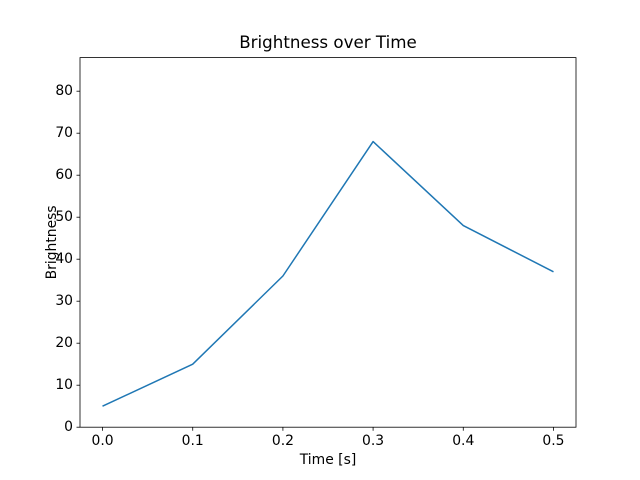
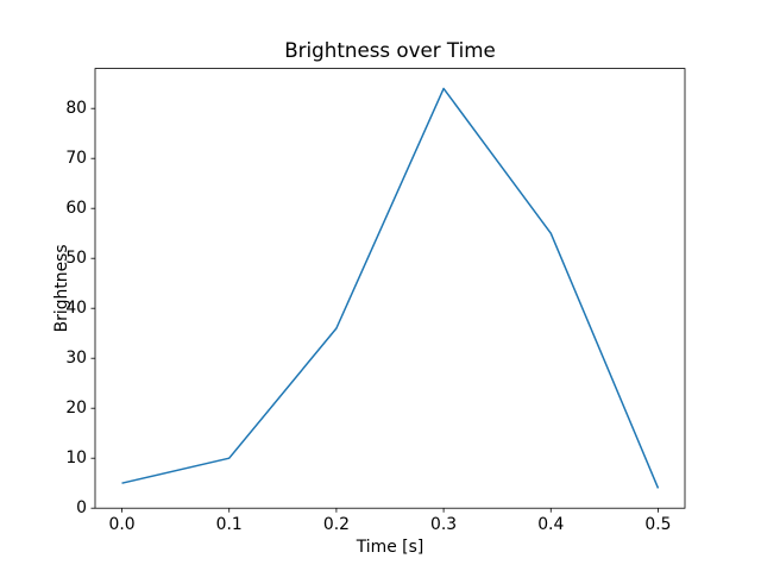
0.1: 15 -> 10
0.3: 68 -> 84
0.4: 48 -> 55
0.5: 37 -> 4
